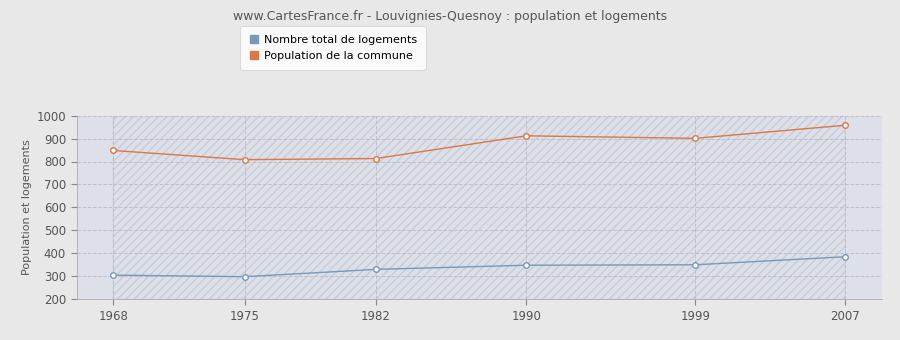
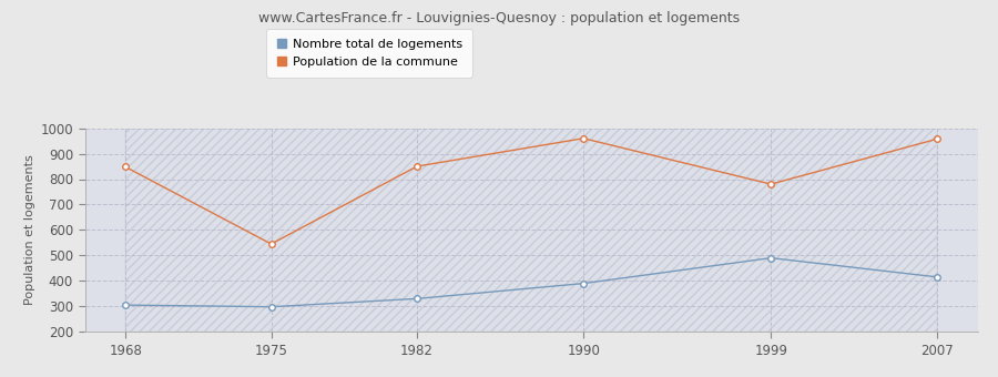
Population de la commune/1975: 808 -> 545
Population de la commune/1982: 813 -> 850
Nombre total de logements/1990: 348 -> 390
Population de la commune/1990: 912 -> 960
Nombre total de logements/1999: 350 -> 490
Population de la commune/1999: 901 -> 780
Nombre total de logements/2007: 385 -> 415
